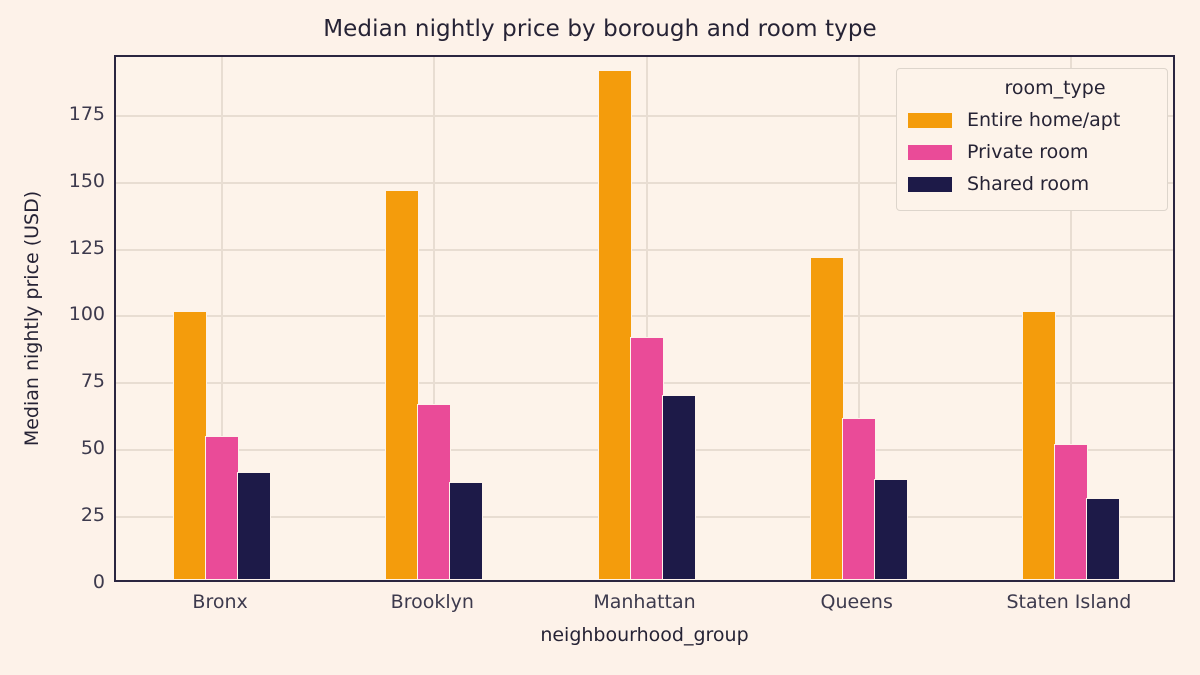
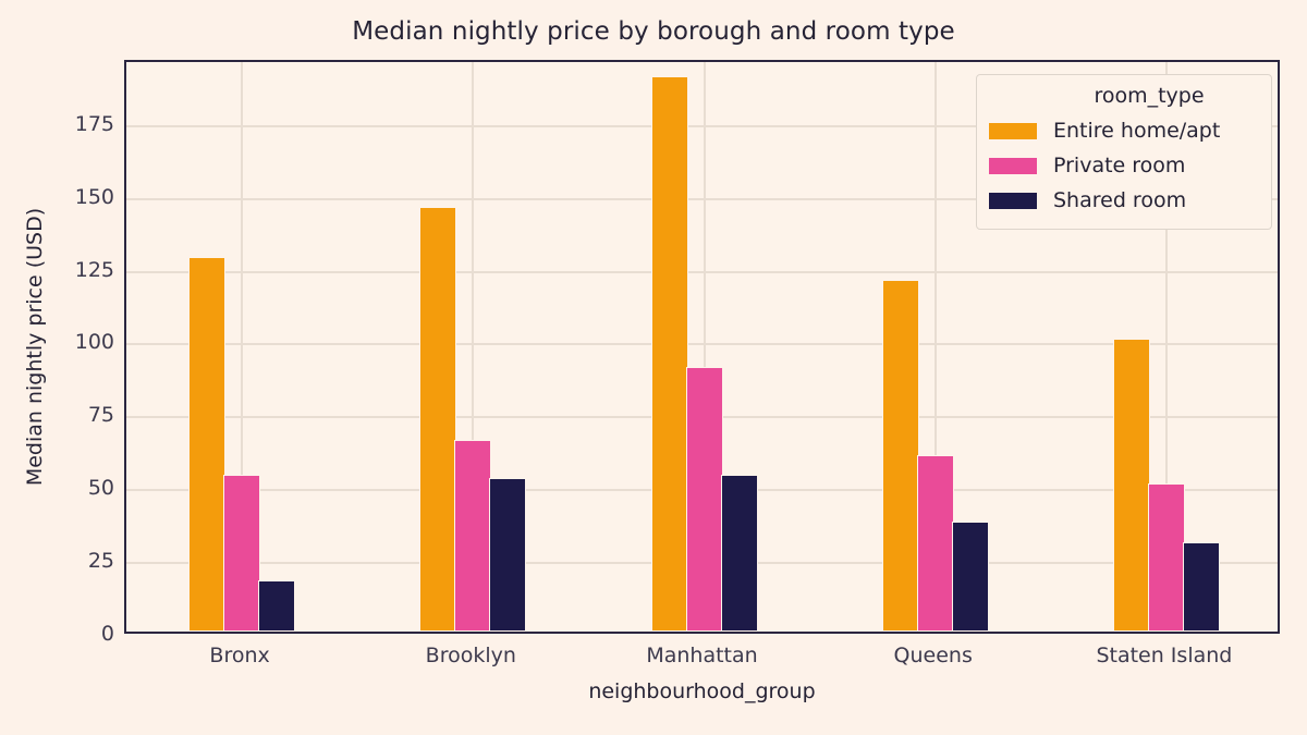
Entire home/apt/Bronx: 100 -> 128
Shared room/Bronx: 40 -> 17
Shared room/Brooklyn: 36 -> 52
Shared room/Manhattan: 68 -> 53
